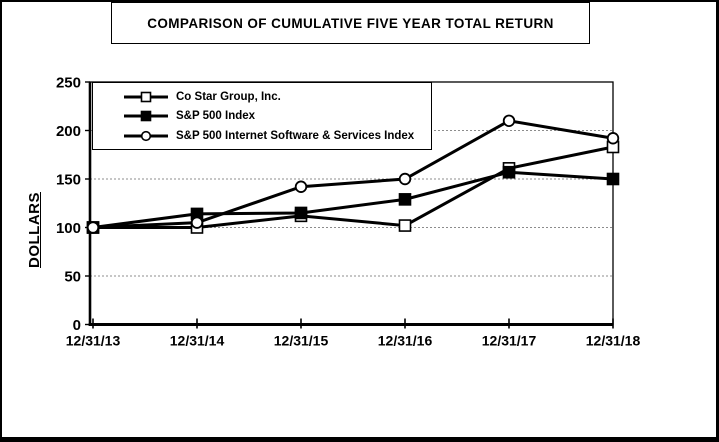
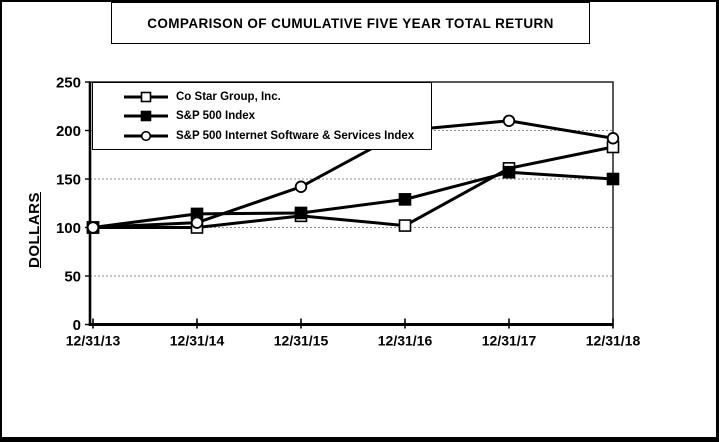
S&P 500 Internet Software & Services Index/12/31/16: 150 -> 200
